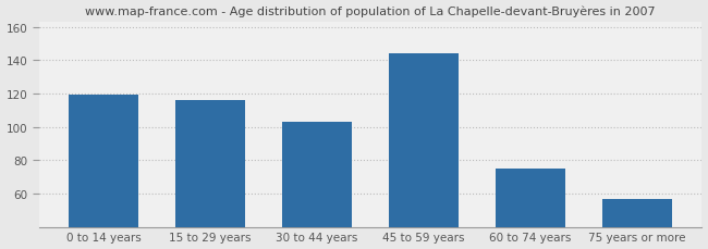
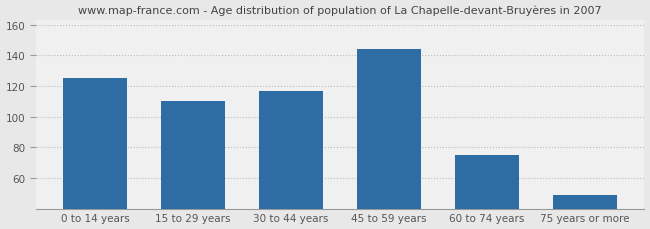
0 to 14 years: 119 -> 125
15 to 29 years: 116 -> 110
30 to 44 years: 103 -> 117
75 years or more: 57 -> 49
